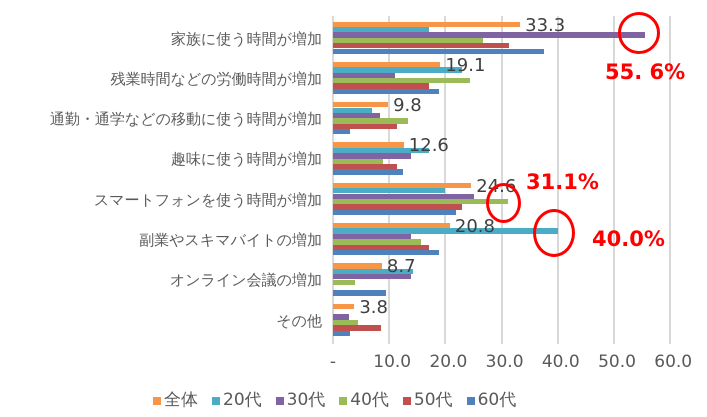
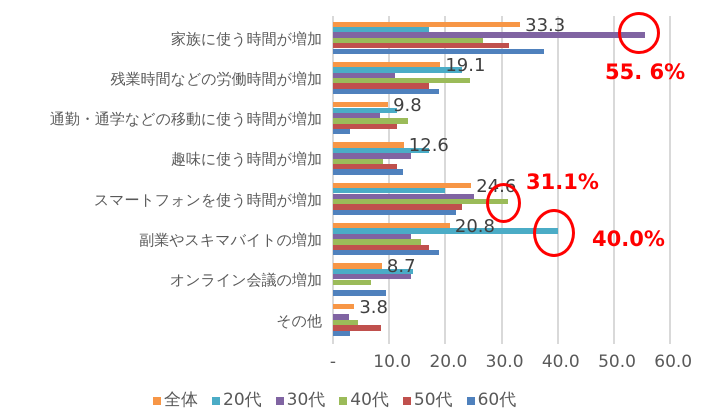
20代/通勤・通学などの移動に使う時間が増加: 7 -> 11
40代/オンライン会議の増加: 4 -> 7
